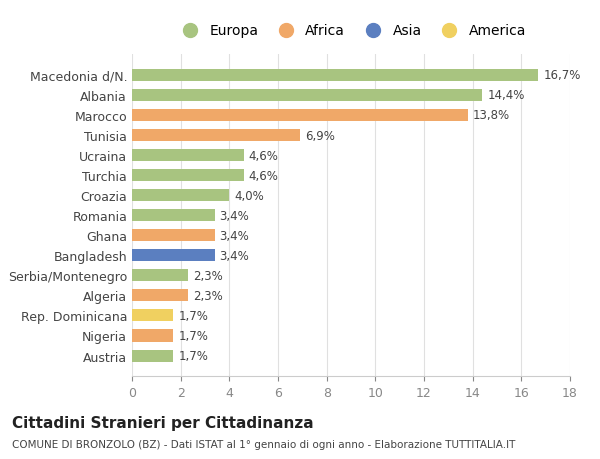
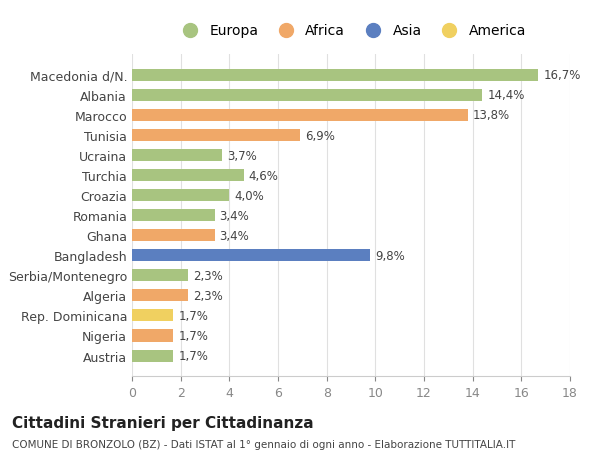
Ucraina: 4,6% -> 3,7%
Bangladesh: 3,4% -> 9,8%
